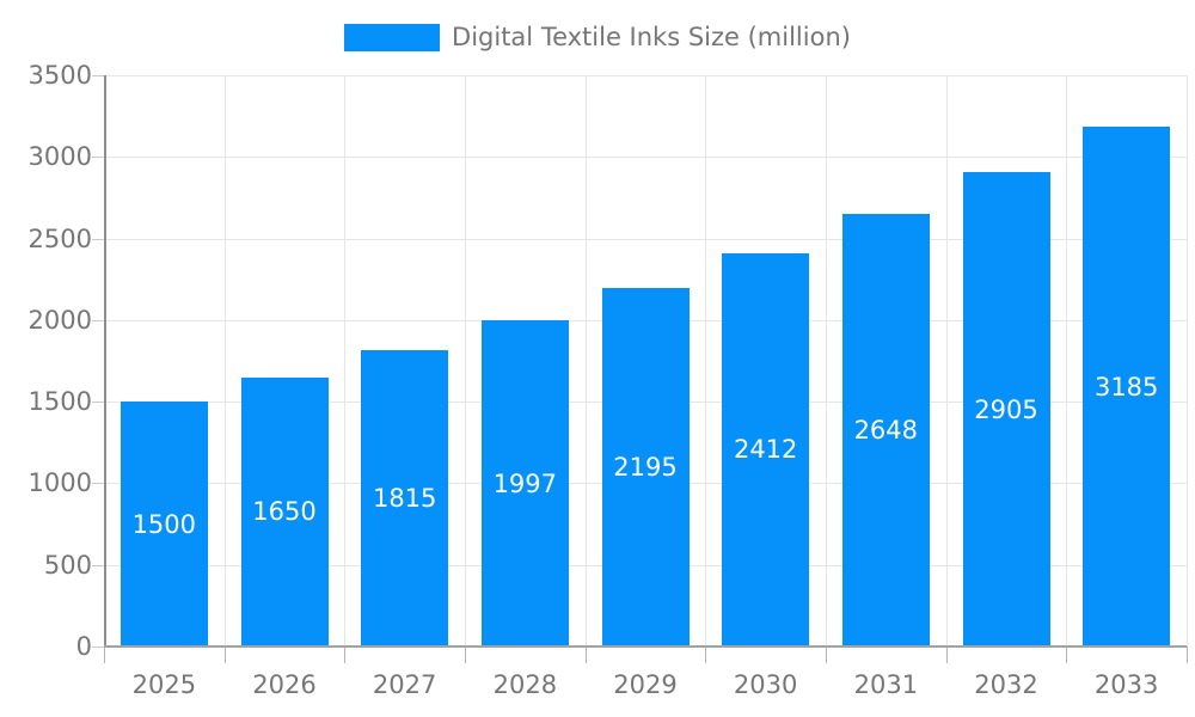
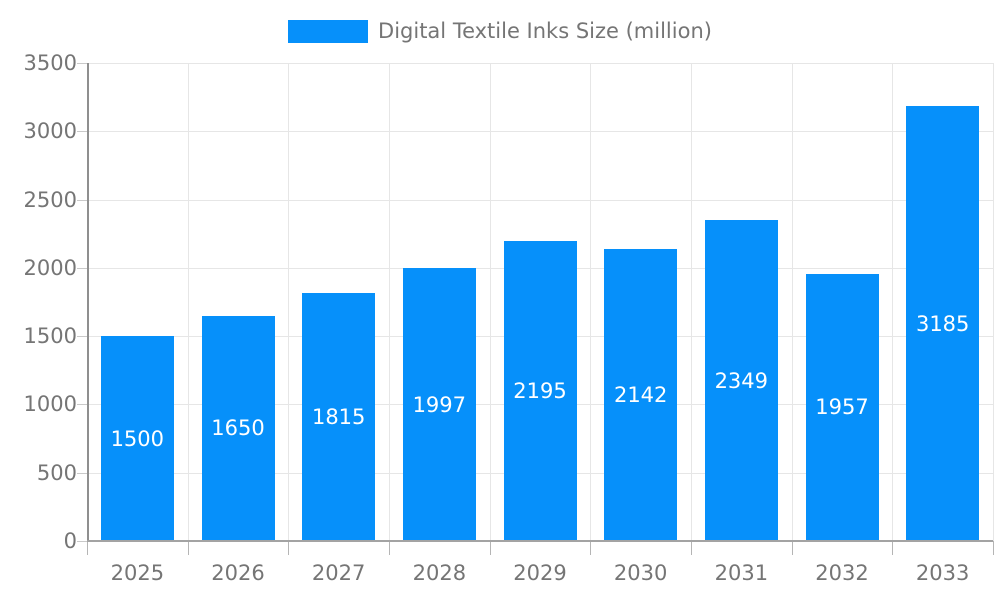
2030: 2412 -> 2142
2031: 2648 -> 2349
2032: 2905 -> 1957
